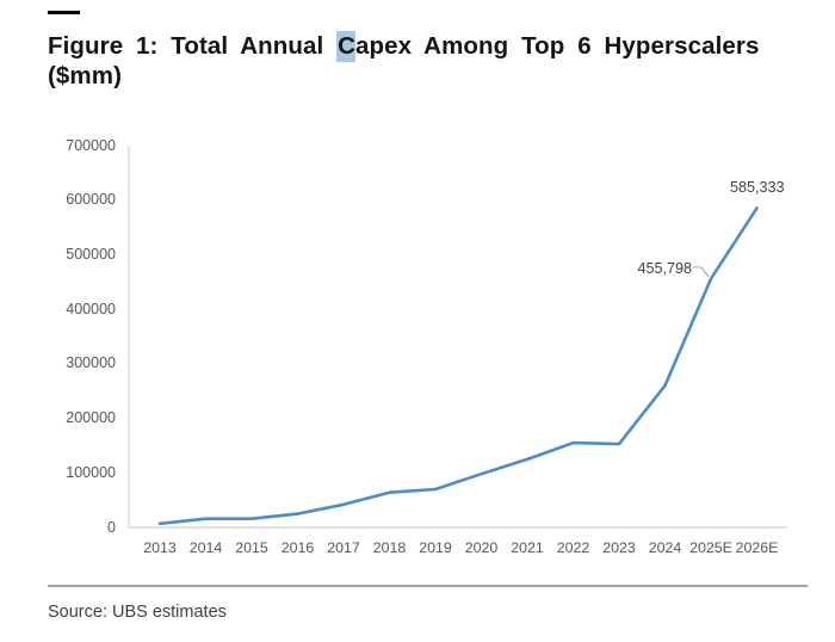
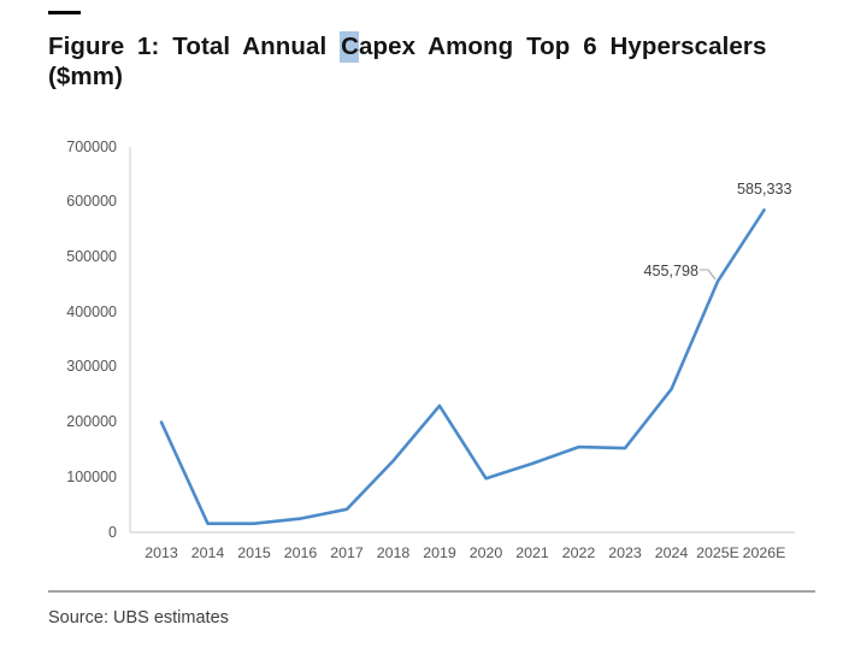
2013: 10000 -> 200000
2018: 60000 -> 130000
2019: 70000 -> 230000
